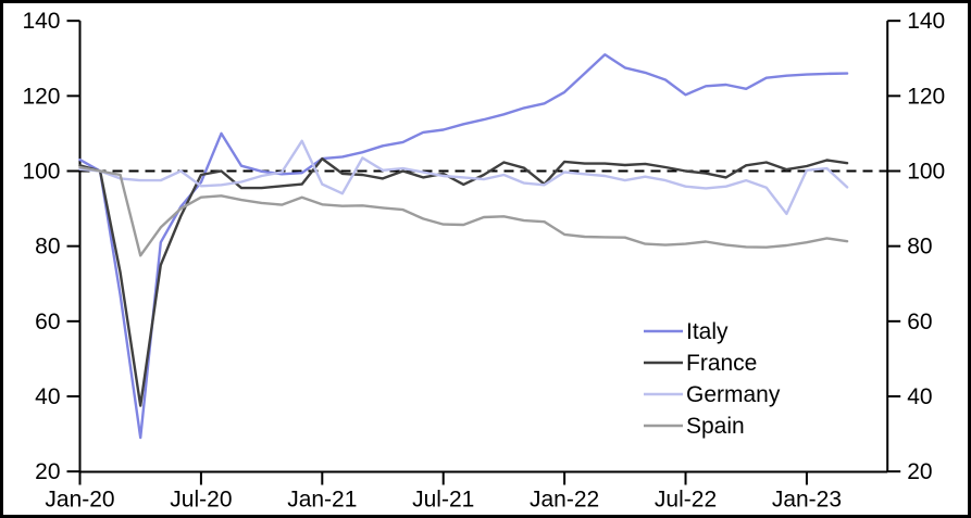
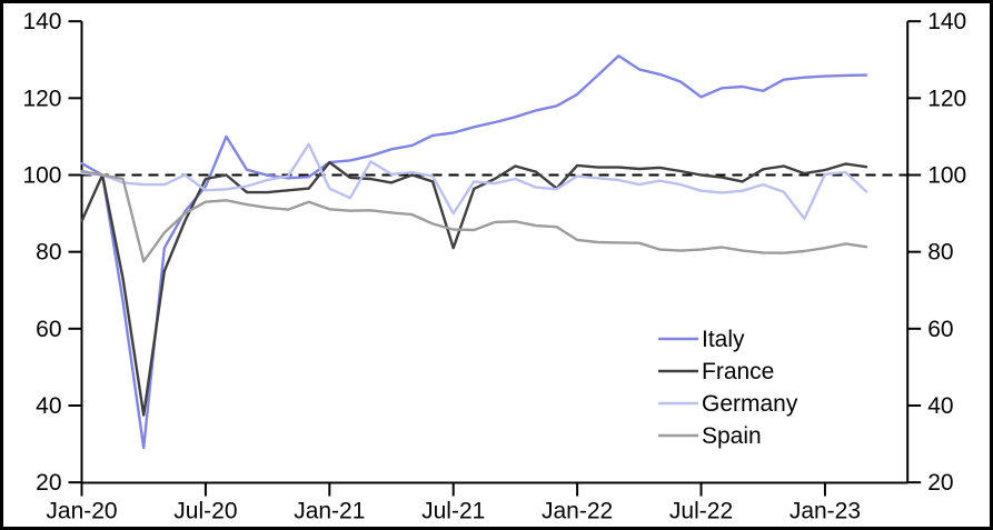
France/Jan-20: 102 -> 88
France/Jul-21: 99 -> 81
Germany/Jul-21: 99 -> 90
